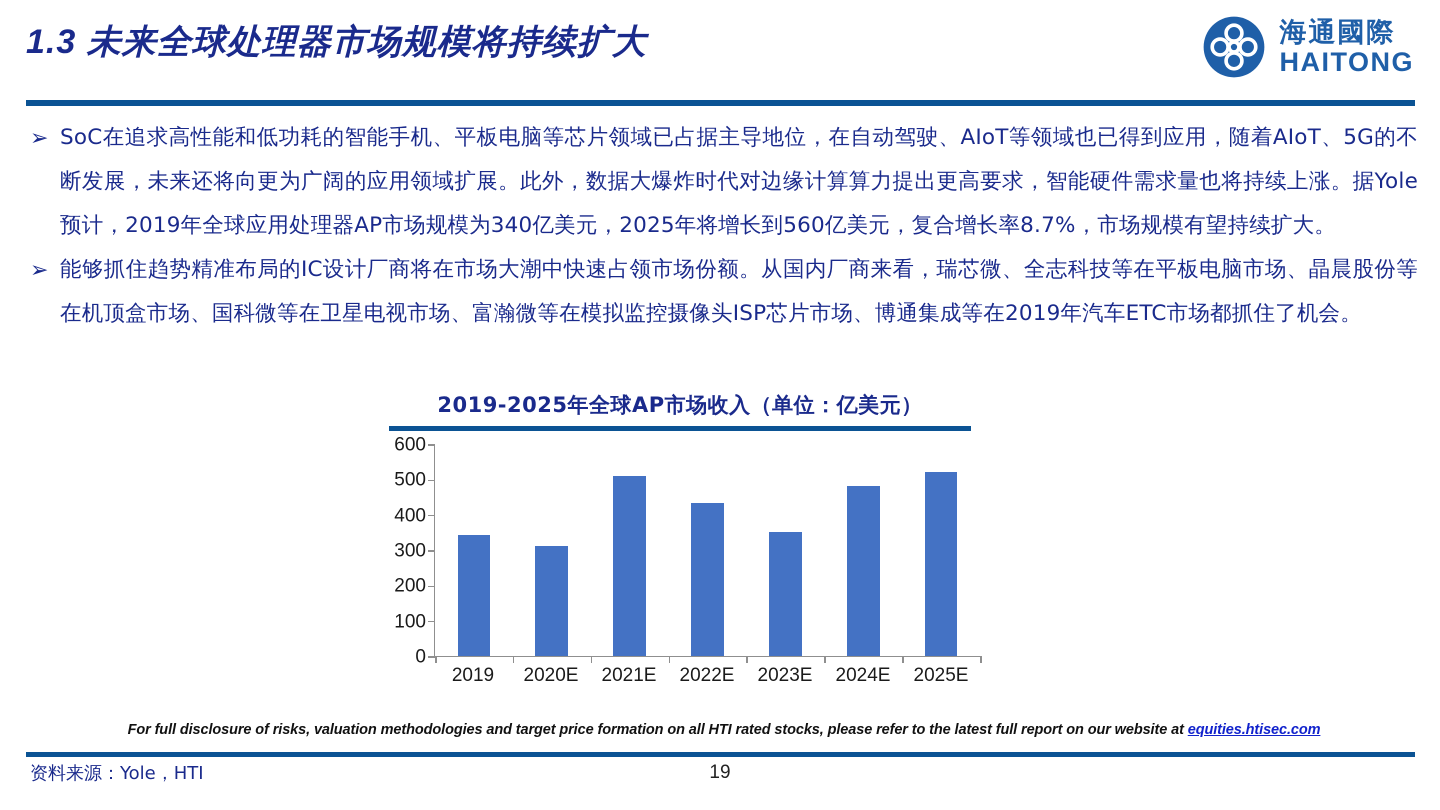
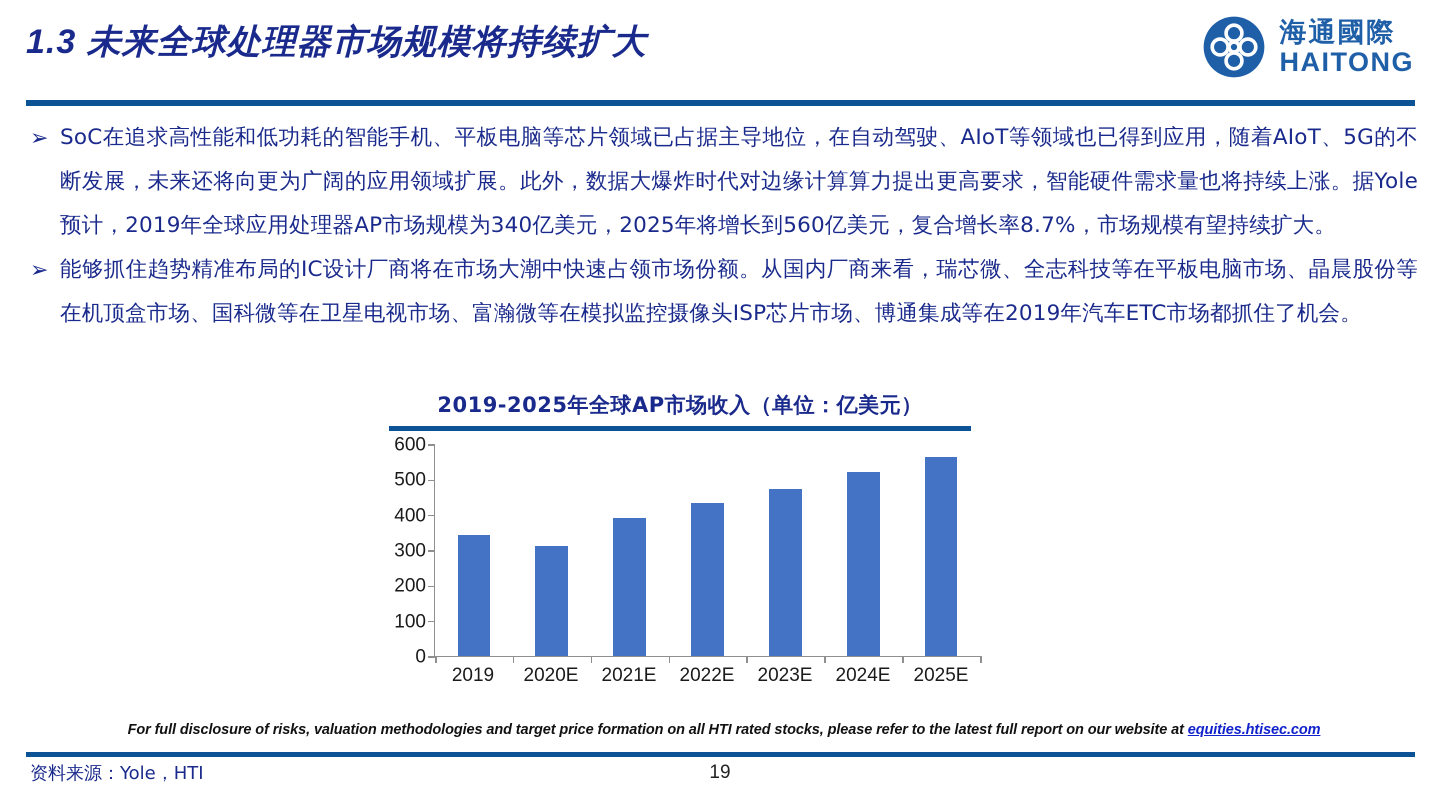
2021E: 510 -> 390
2023E: 350 -> 470
2024E: 480 -> 520
2025E: 520 -> 560
